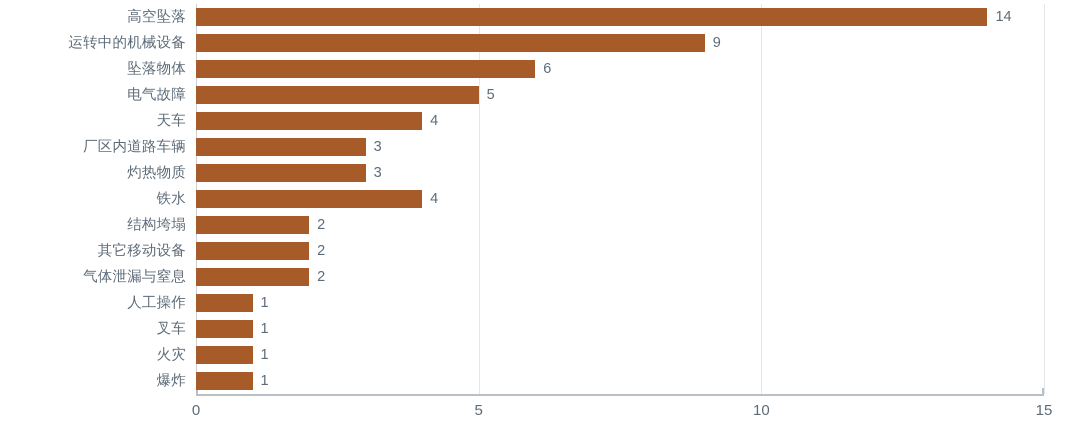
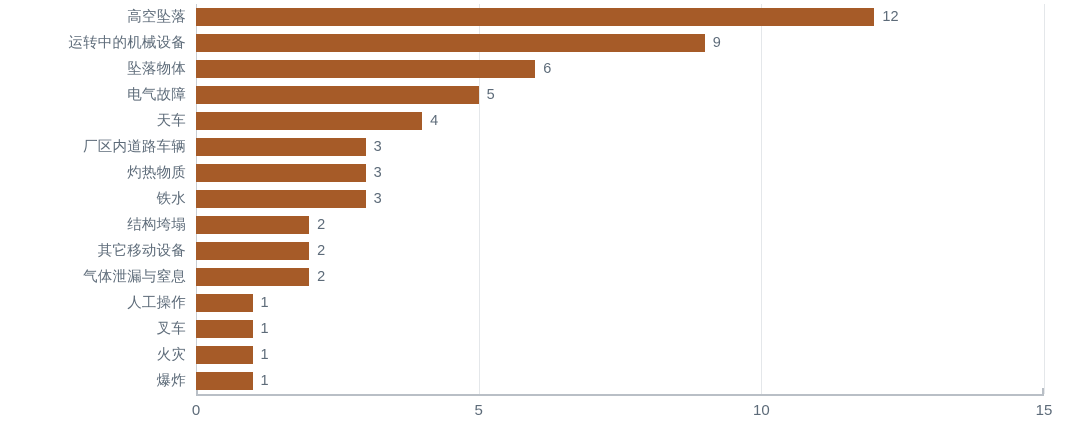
高空坠落: 14 -> 12
铁水: 4 -> 3
